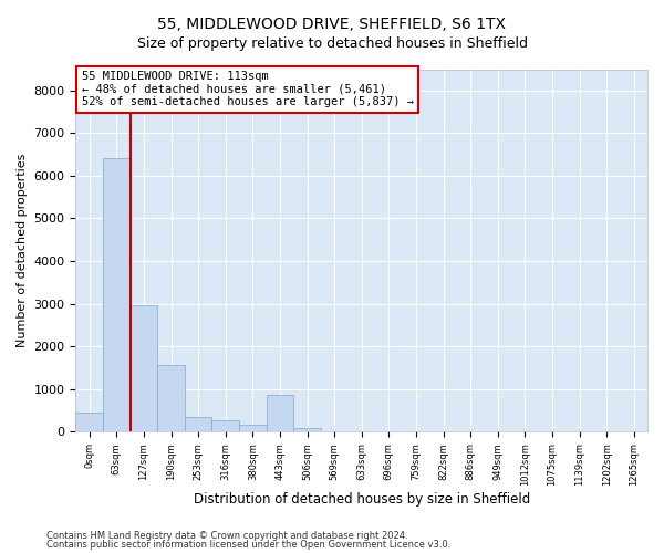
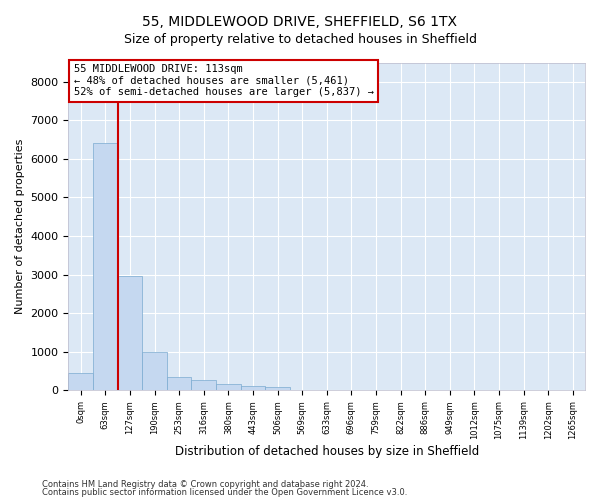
190sqm: 1550 -> 1000
443sqm: 850 -> 110
